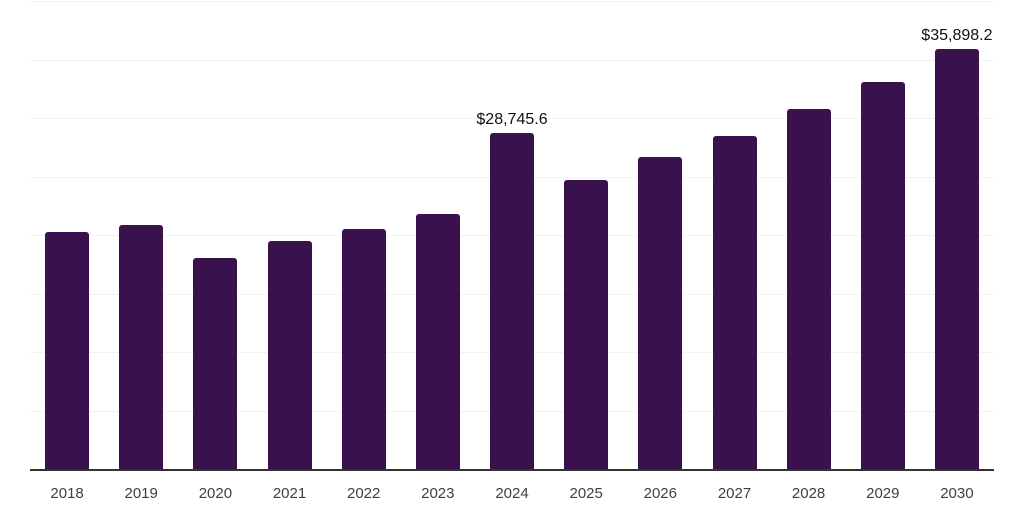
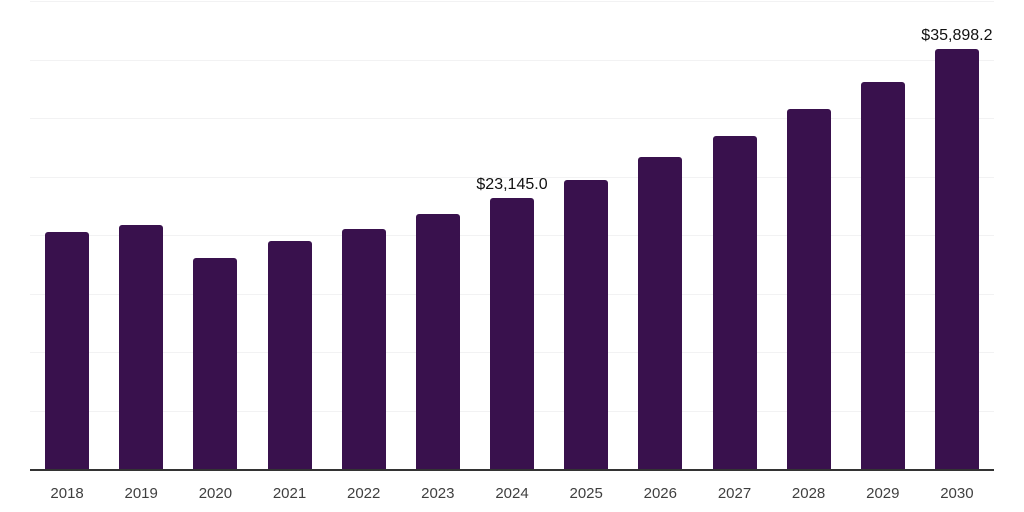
2024: $28,745.6 -> $23,145.0
